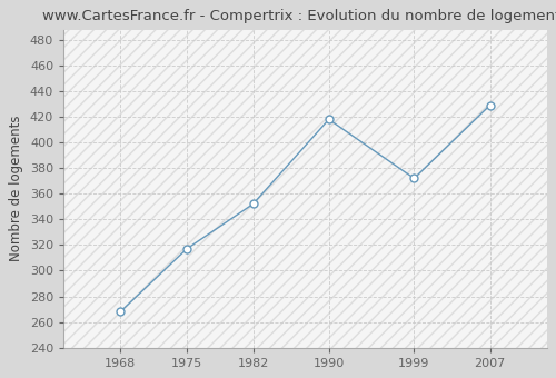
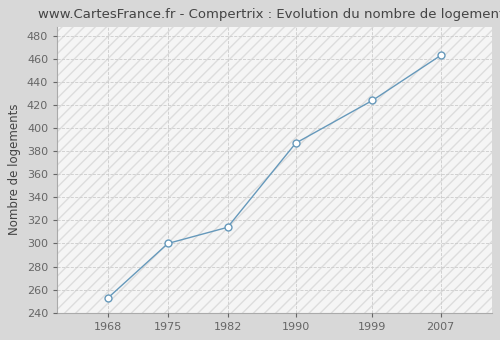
1968: 268 -> 253
1975: 317 -> 300
1982: 352 -> 314
1990: 418 -> 387
1999: 372 -> 424
2007: 429 -> 463
